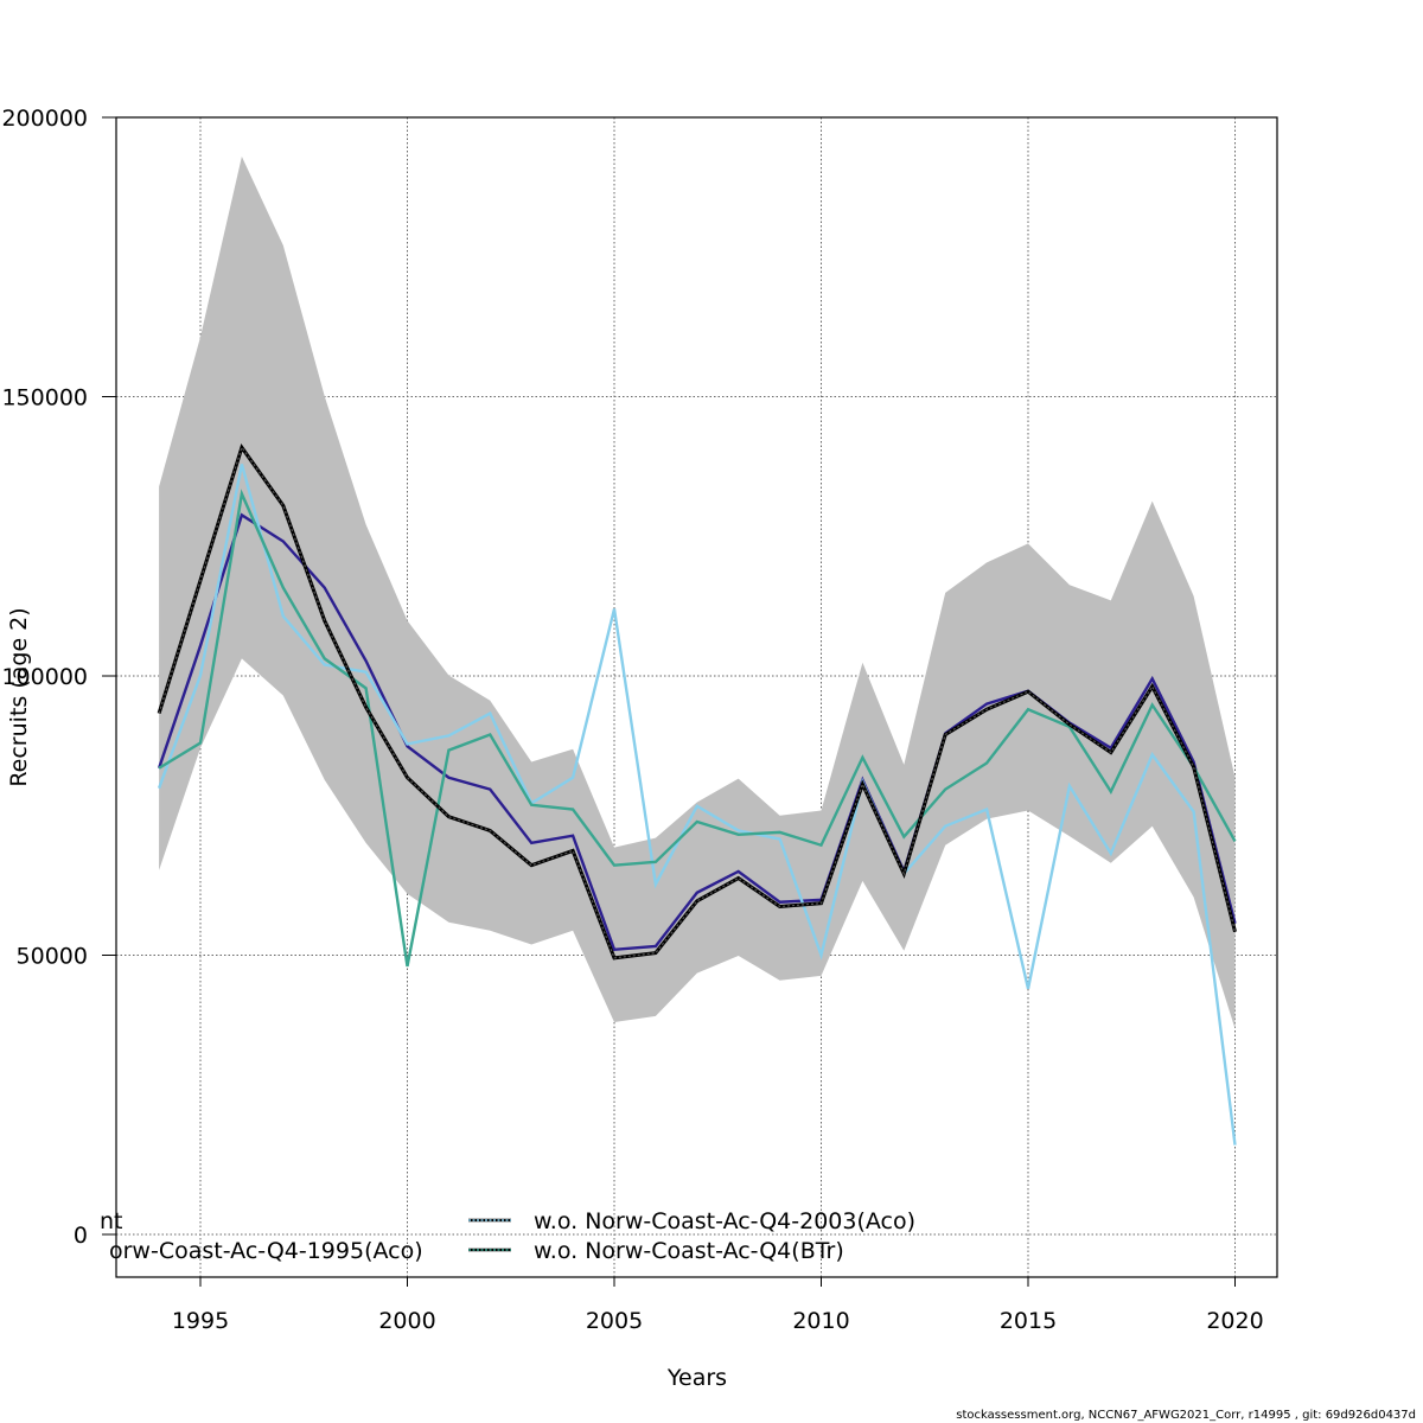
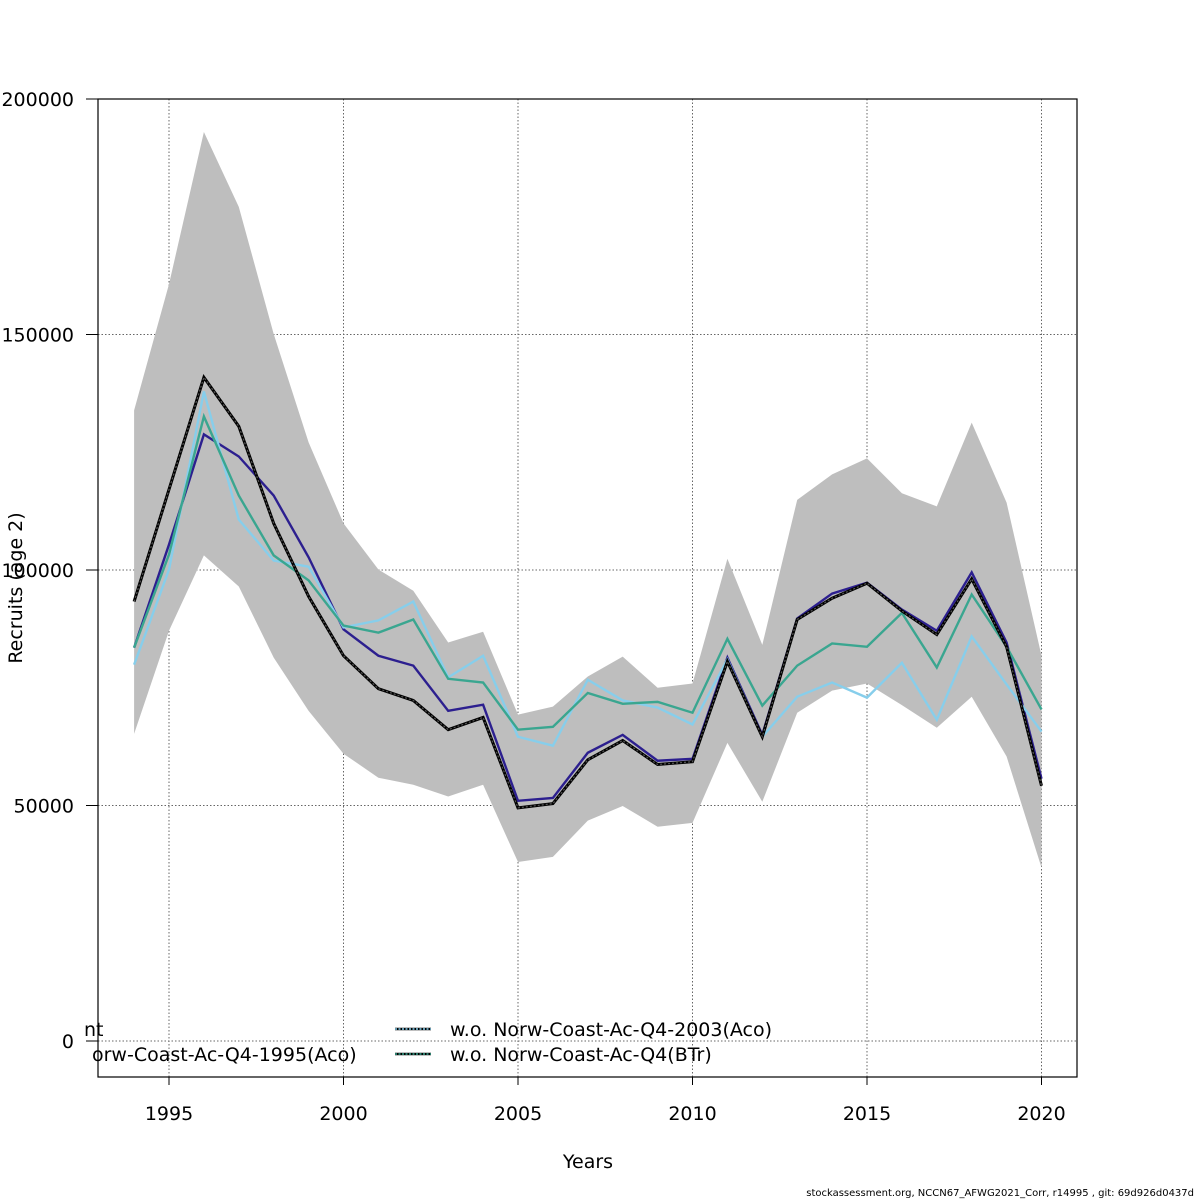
w.o. Norw-Coast-Ac-Q4(BTr)/1995: 88000 -> 103000
w.o. Norw-Coast-Ac-Q4(BTr)/2000: 48000 -> 88000
w.o. Norw-Coast-Ac-Q4-2003(Aco)/2005: 112000 -> 65000
w.o. Norw-Coast-Ac-Q4-2003(Aco)/2010: 50000 -> 67000
w.o. Norw-Coast-Ac-Q4-2003(Aco)/2015: 44000 -> 73000
w.o. Norw-Coast-Ac-Q4(BTr)/2015: 94000 -> 84000
w.o. Norw-Coast-Ac-Q4-2003(Aco)/2020: 16000 -> 66000
